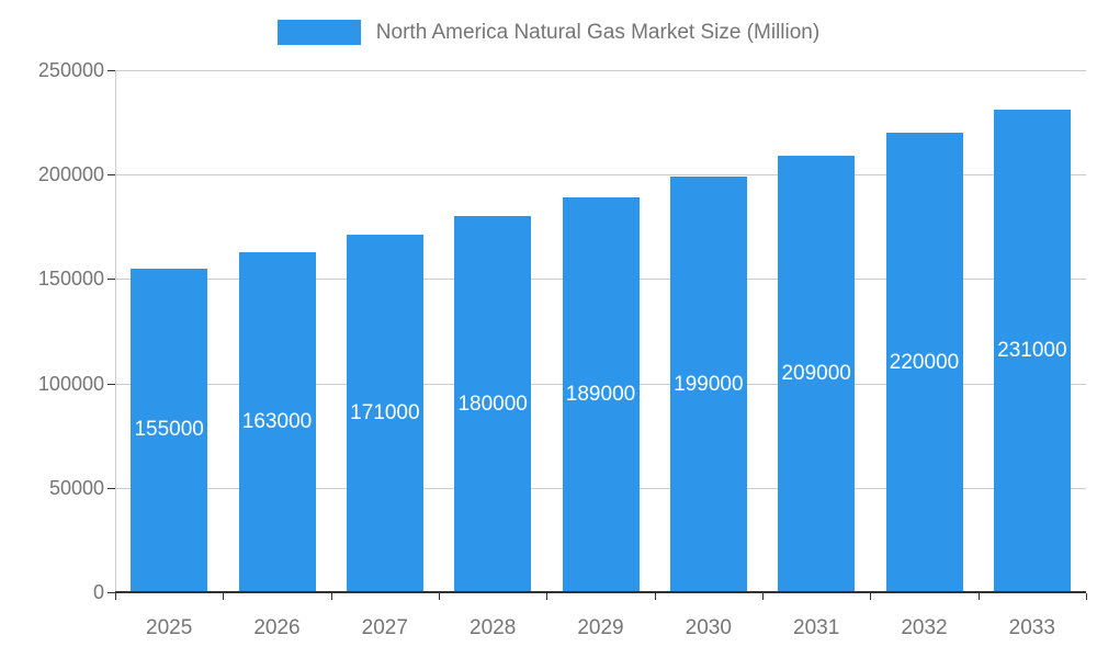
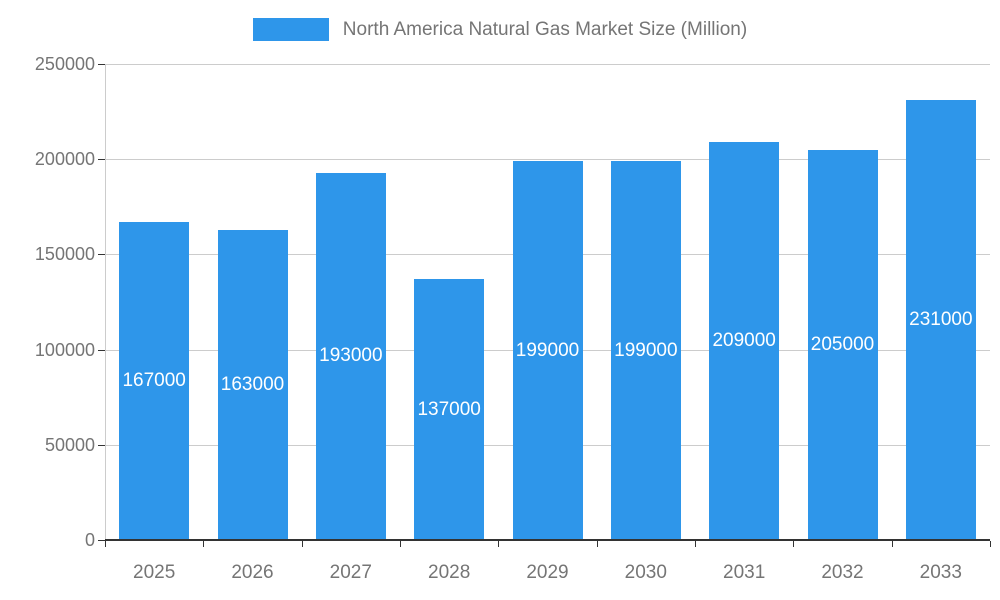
2025: 155000 -> 167000
2027: 171000 -> 193000
2028: 180000 -> 137000
2029: 189000 -> 199000
2032: 220000 -> 205000
